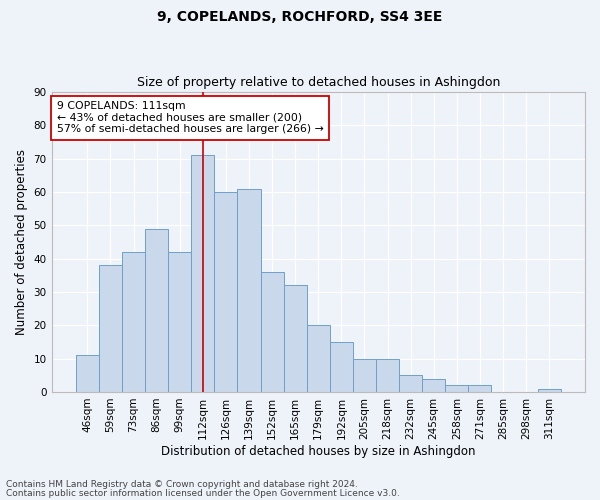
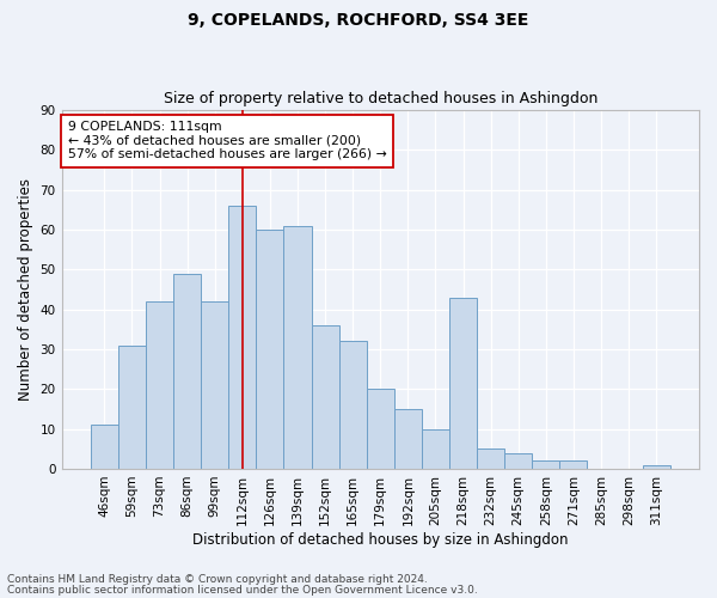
59sqm: 38 -> 31
112sqm: 71 -> 66
218sqm: 10 -> 43
